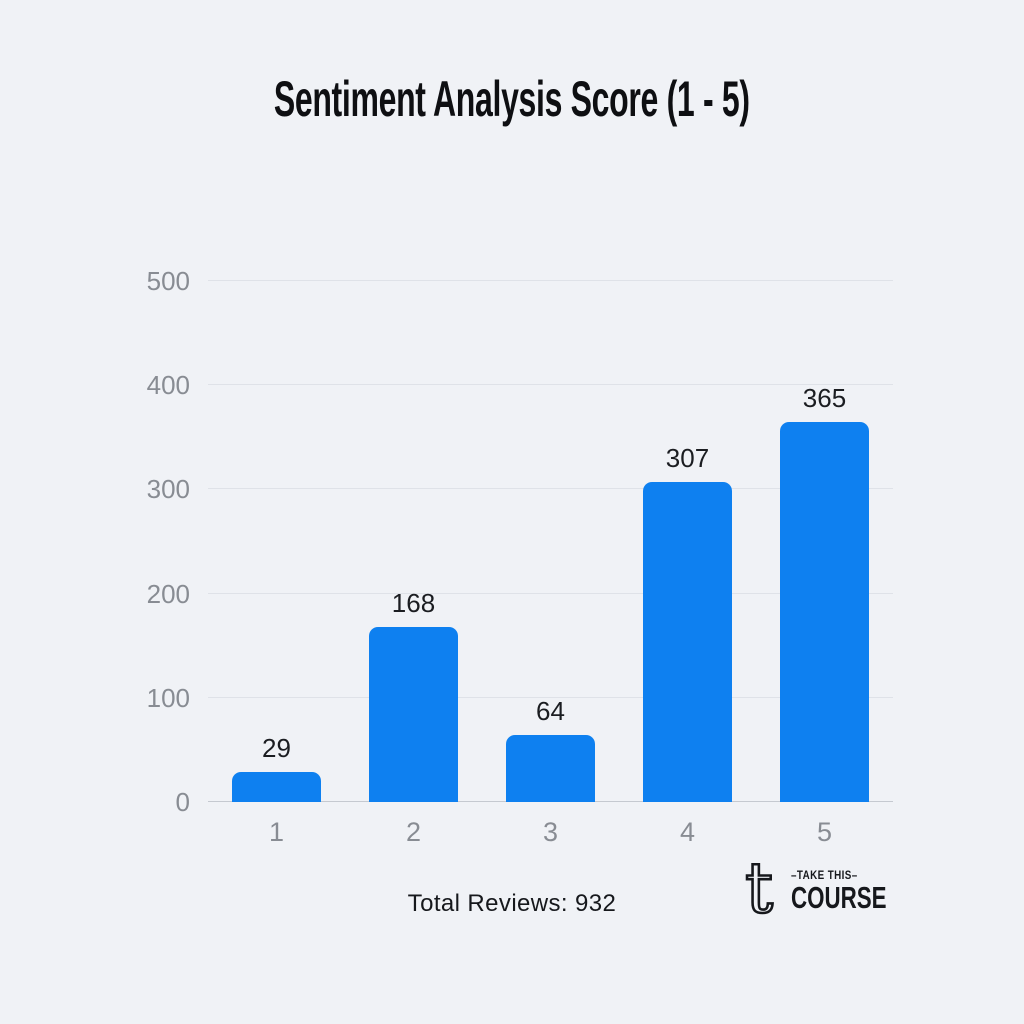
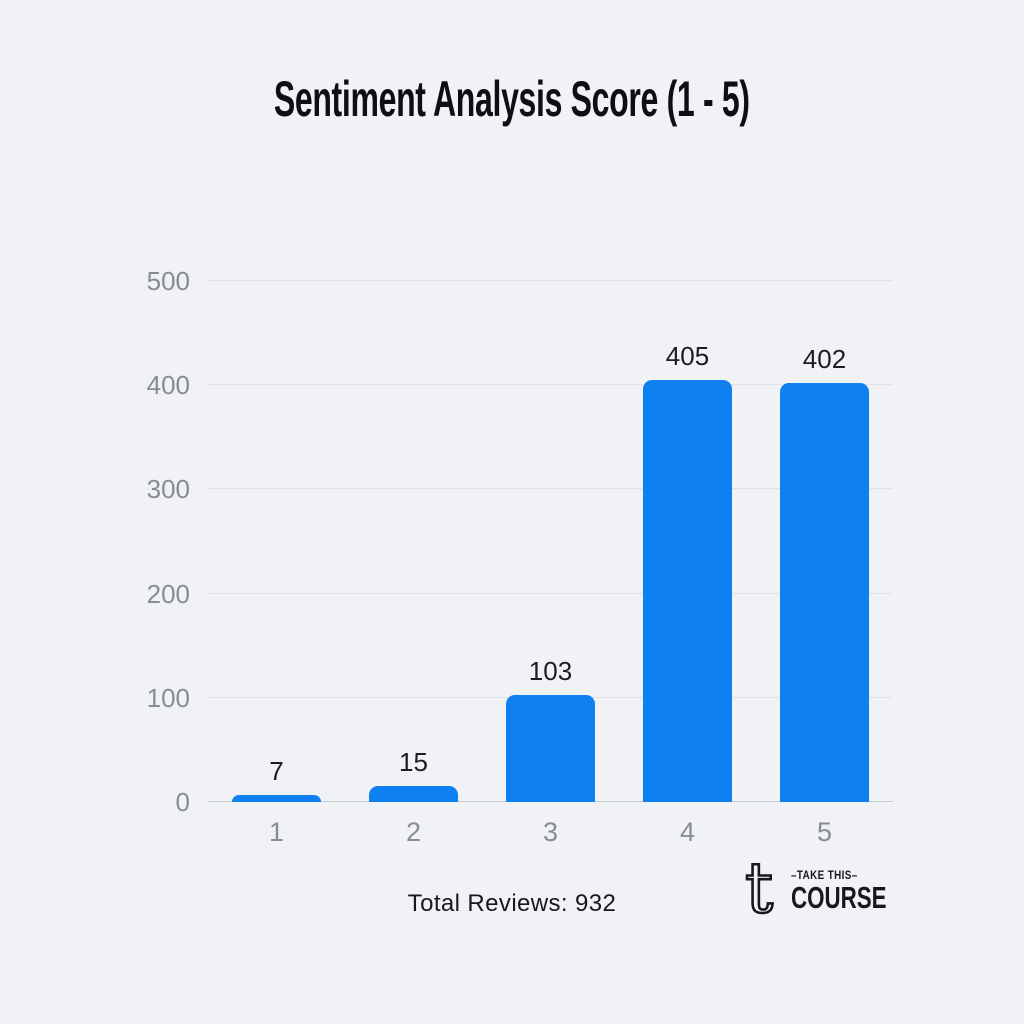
1: 29 -> 7
2: 168 -> 15
3: 64 -> 103
4: 307 -> 405
5: 365 -> 402
